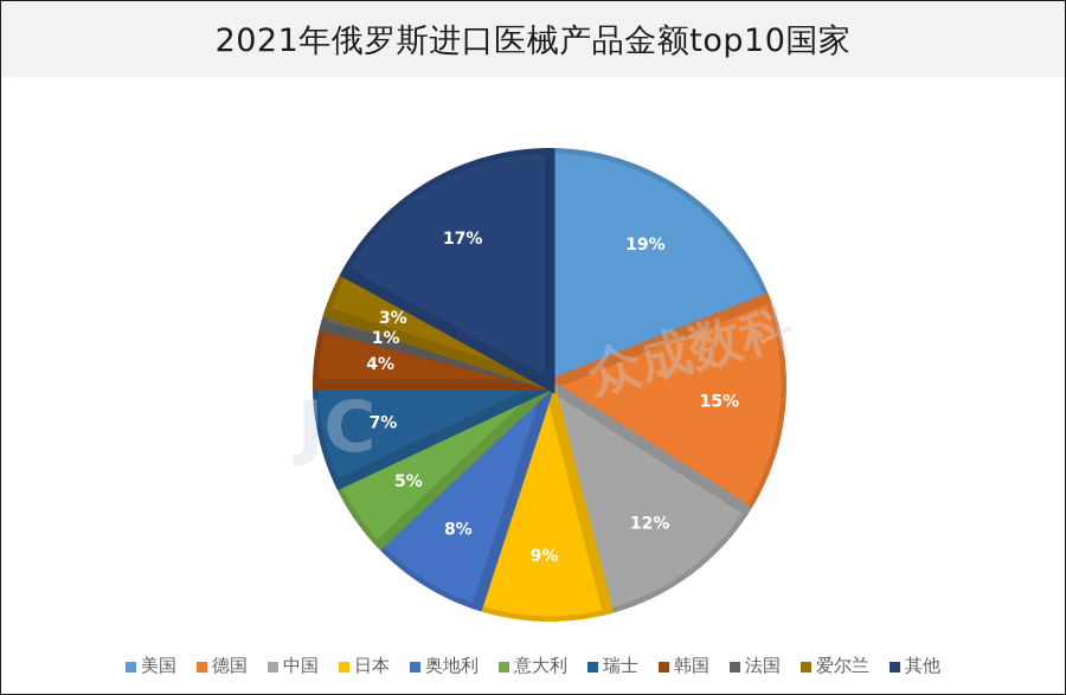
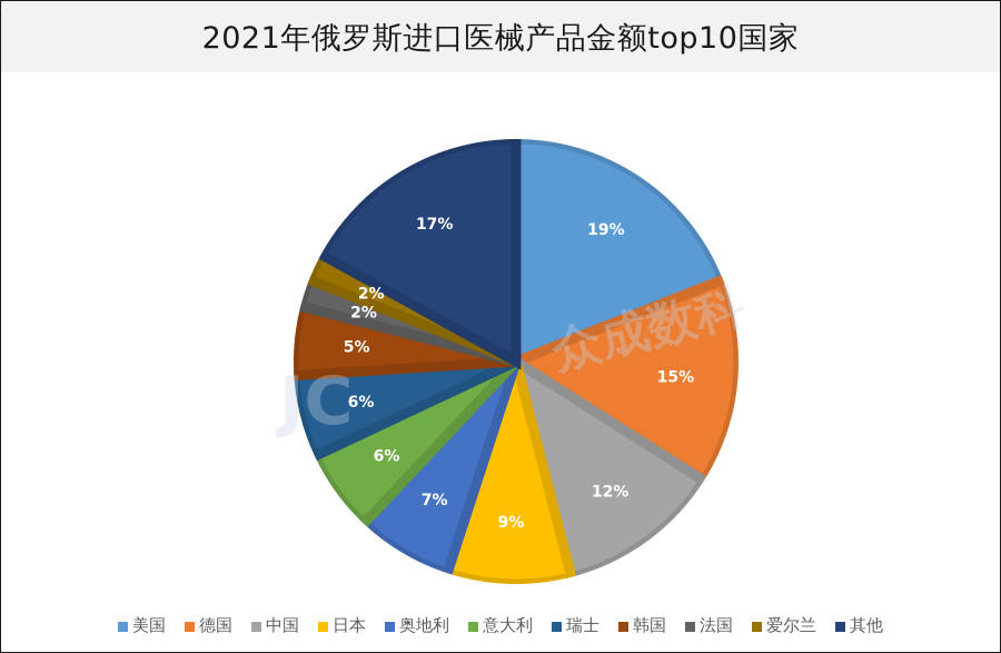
奥地利: 8% -> 7%
意大利: 5% -> 6%
瑞士: 7% -> 6%
韩国: 4% -> 5%
法国: 1% -> 2%
爱尔兰: 3% -> 2%
